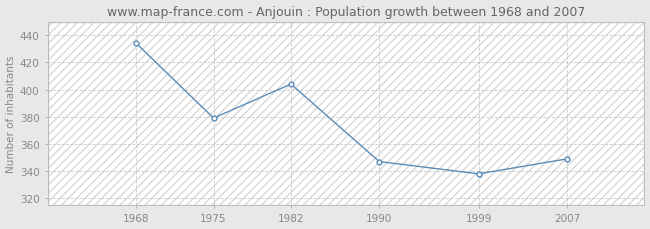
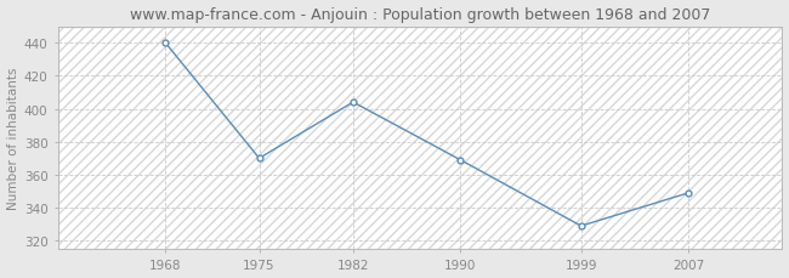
1968: 434 -> 440
1975: 379 -> 370
1990: 347 -> 369
1999: 338 -> 329
